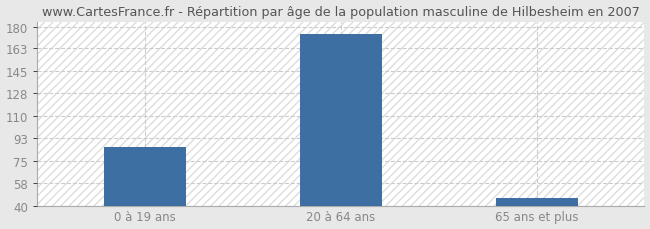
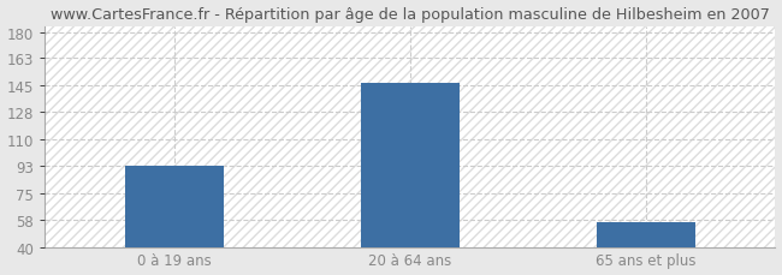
0 à 19 ans: 86 -> 93
20 à 64 ans: 174 -> 147
65 ans et plus: 46 -> 56
